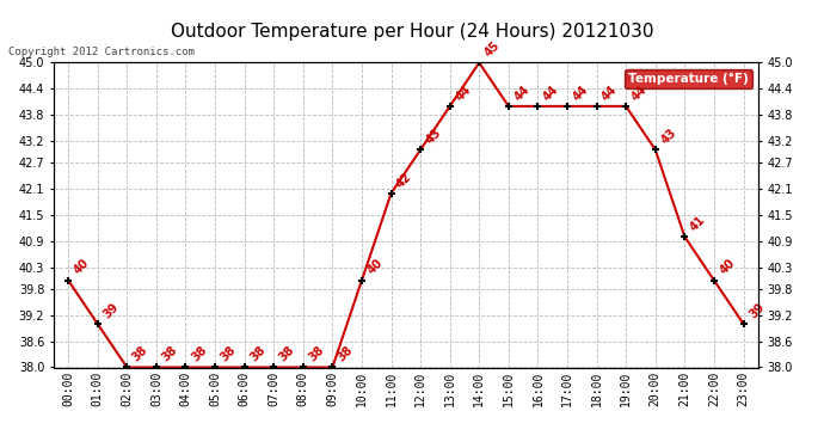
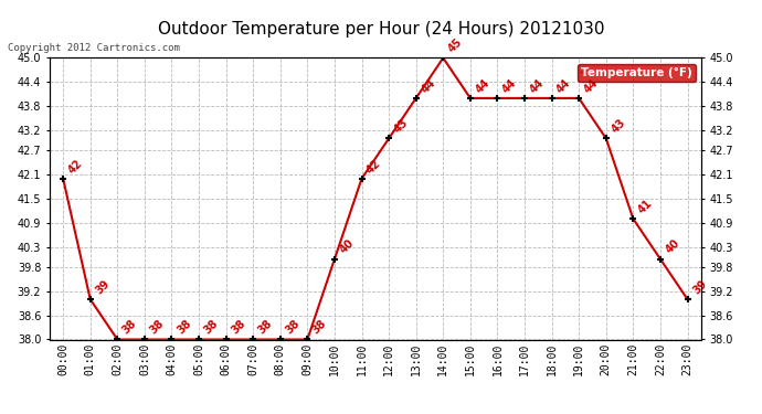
00:00: 40 -> 42
